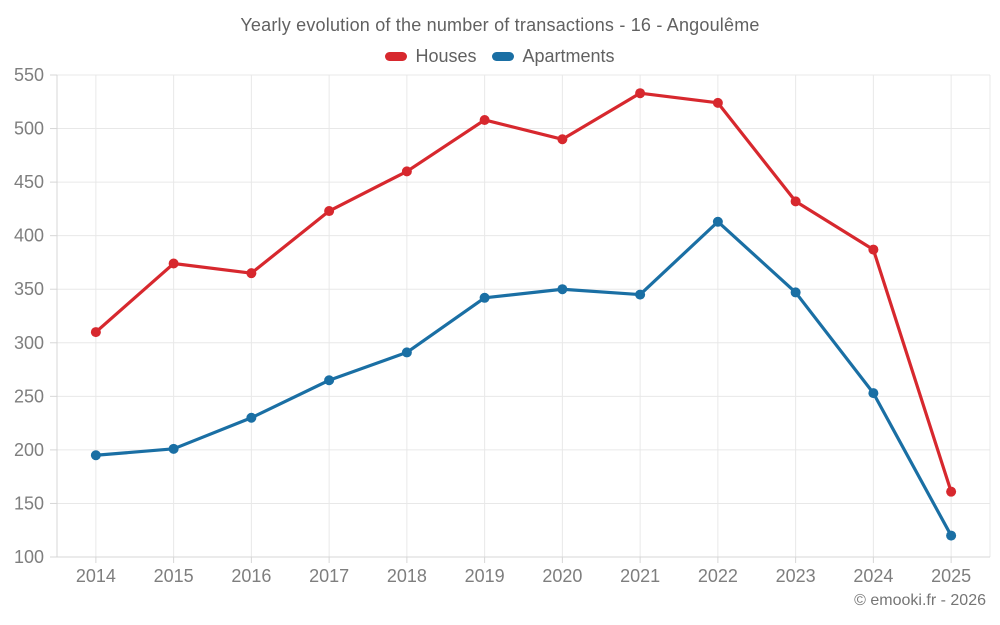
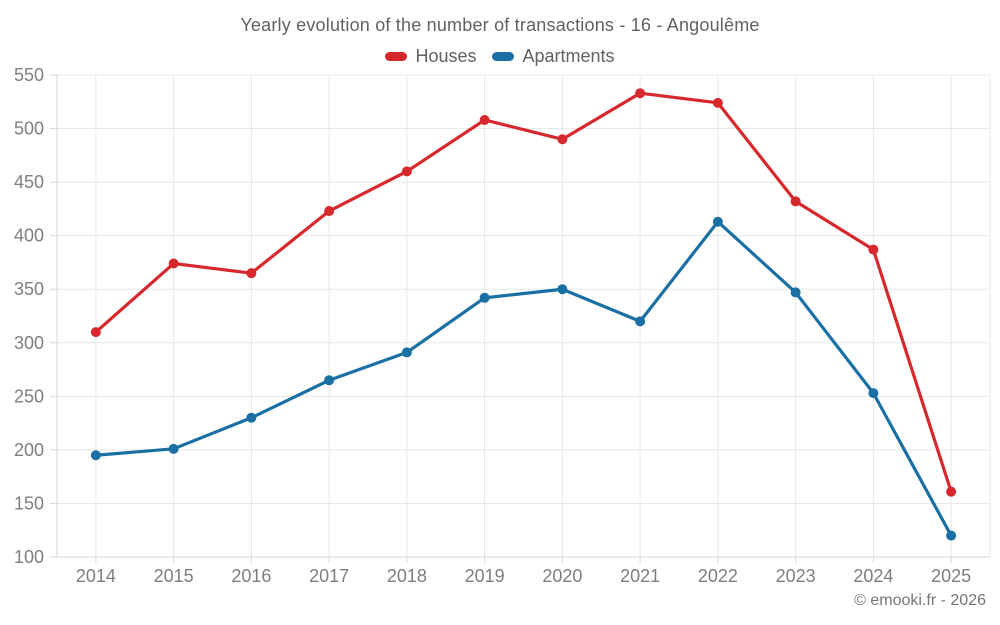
Apartments/2021: 345 -> 320
